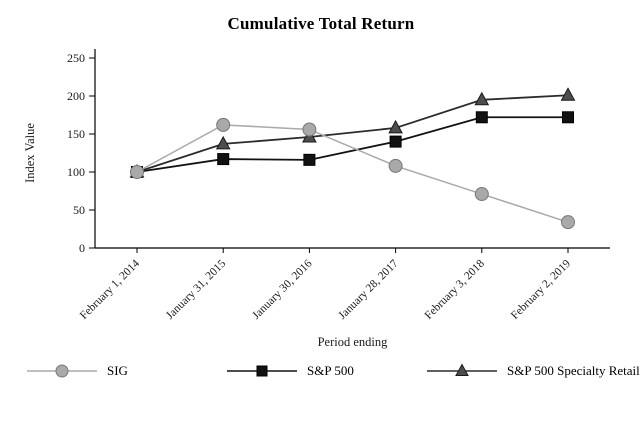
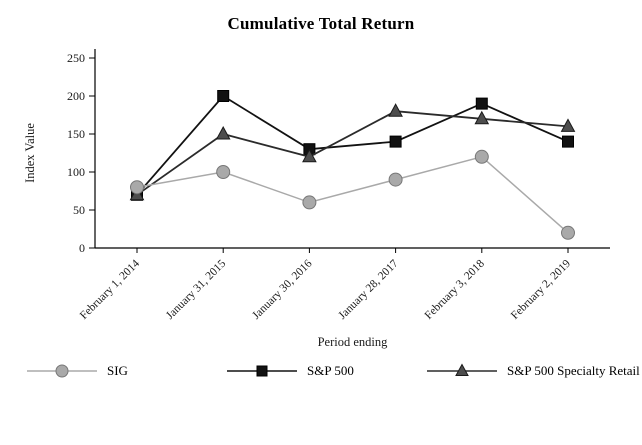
SIG/February 1, 2014: 100 -> 80
S&P 500/February 1, 2014: 100 -> 70
S&P 500 Specialty Retail/February 1, 2014: 100 -> 70
SIG/January 31, 2015: 160 -> 100
S&P 500/January 31, 2015: 120 -> 200
S&P 500 Specialty Retail/January 31, 2015: 140 -> 150
SIG/January 30, 2016: 160 -> 60
S&P 500/January 30, 2016: 120 -> 130
S&P 500 Specialty Retail/January 30, 2016: 150 -> 120
SIG/January 28, 2017: 110 -> 90
S&P 500 Specialty Retail/January 28, 2017: 160 -> 180
SIG/February 3, 2018: 70 -> 120
S&P 500/February 3, 2018: 170 -> 190
S&P 500 Specialty Retail/February 3, 2018: 200 -> 170
SIG/February 2, 2019: 30 -> 20
S&P 500/February 2, 2019: 170 -> 140
S&P 500 Specialty Retail/February 2, 2019: 200 -> 160
